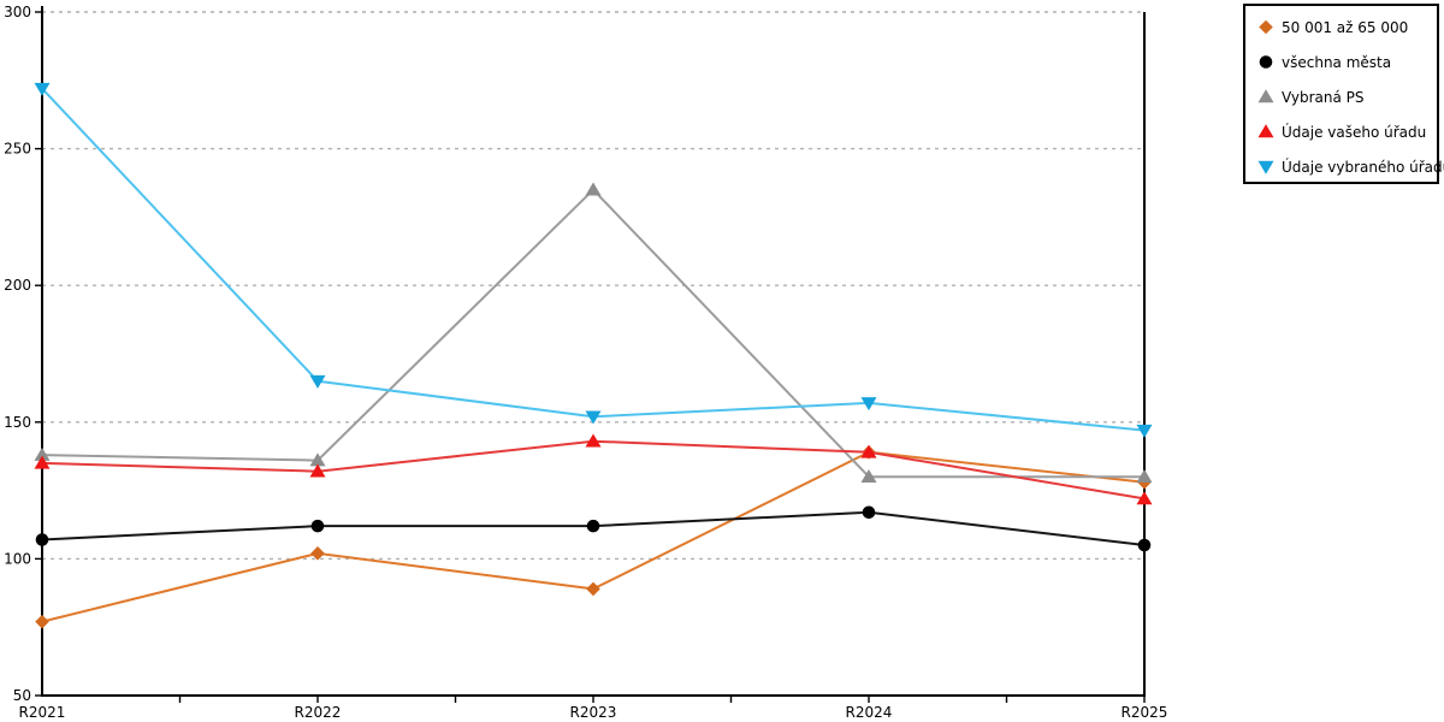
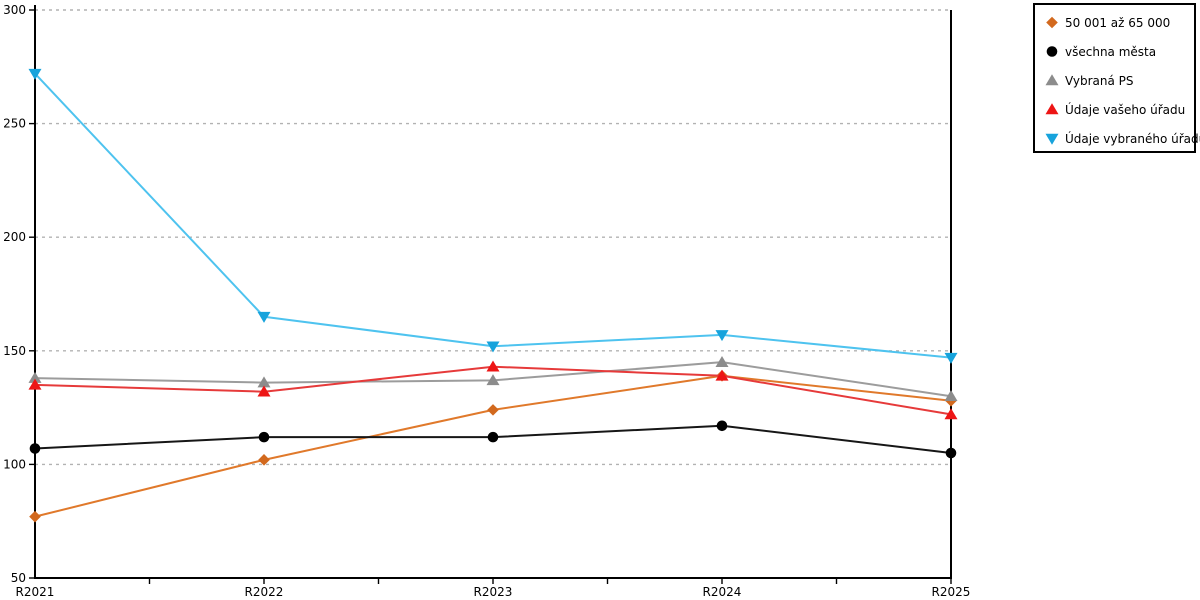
50 001 až 65 000/R2023: 89 -> 124
Vybraná PS/R2023: 235 -> 137
Vybraná PS/R2024: 130 -> 145
